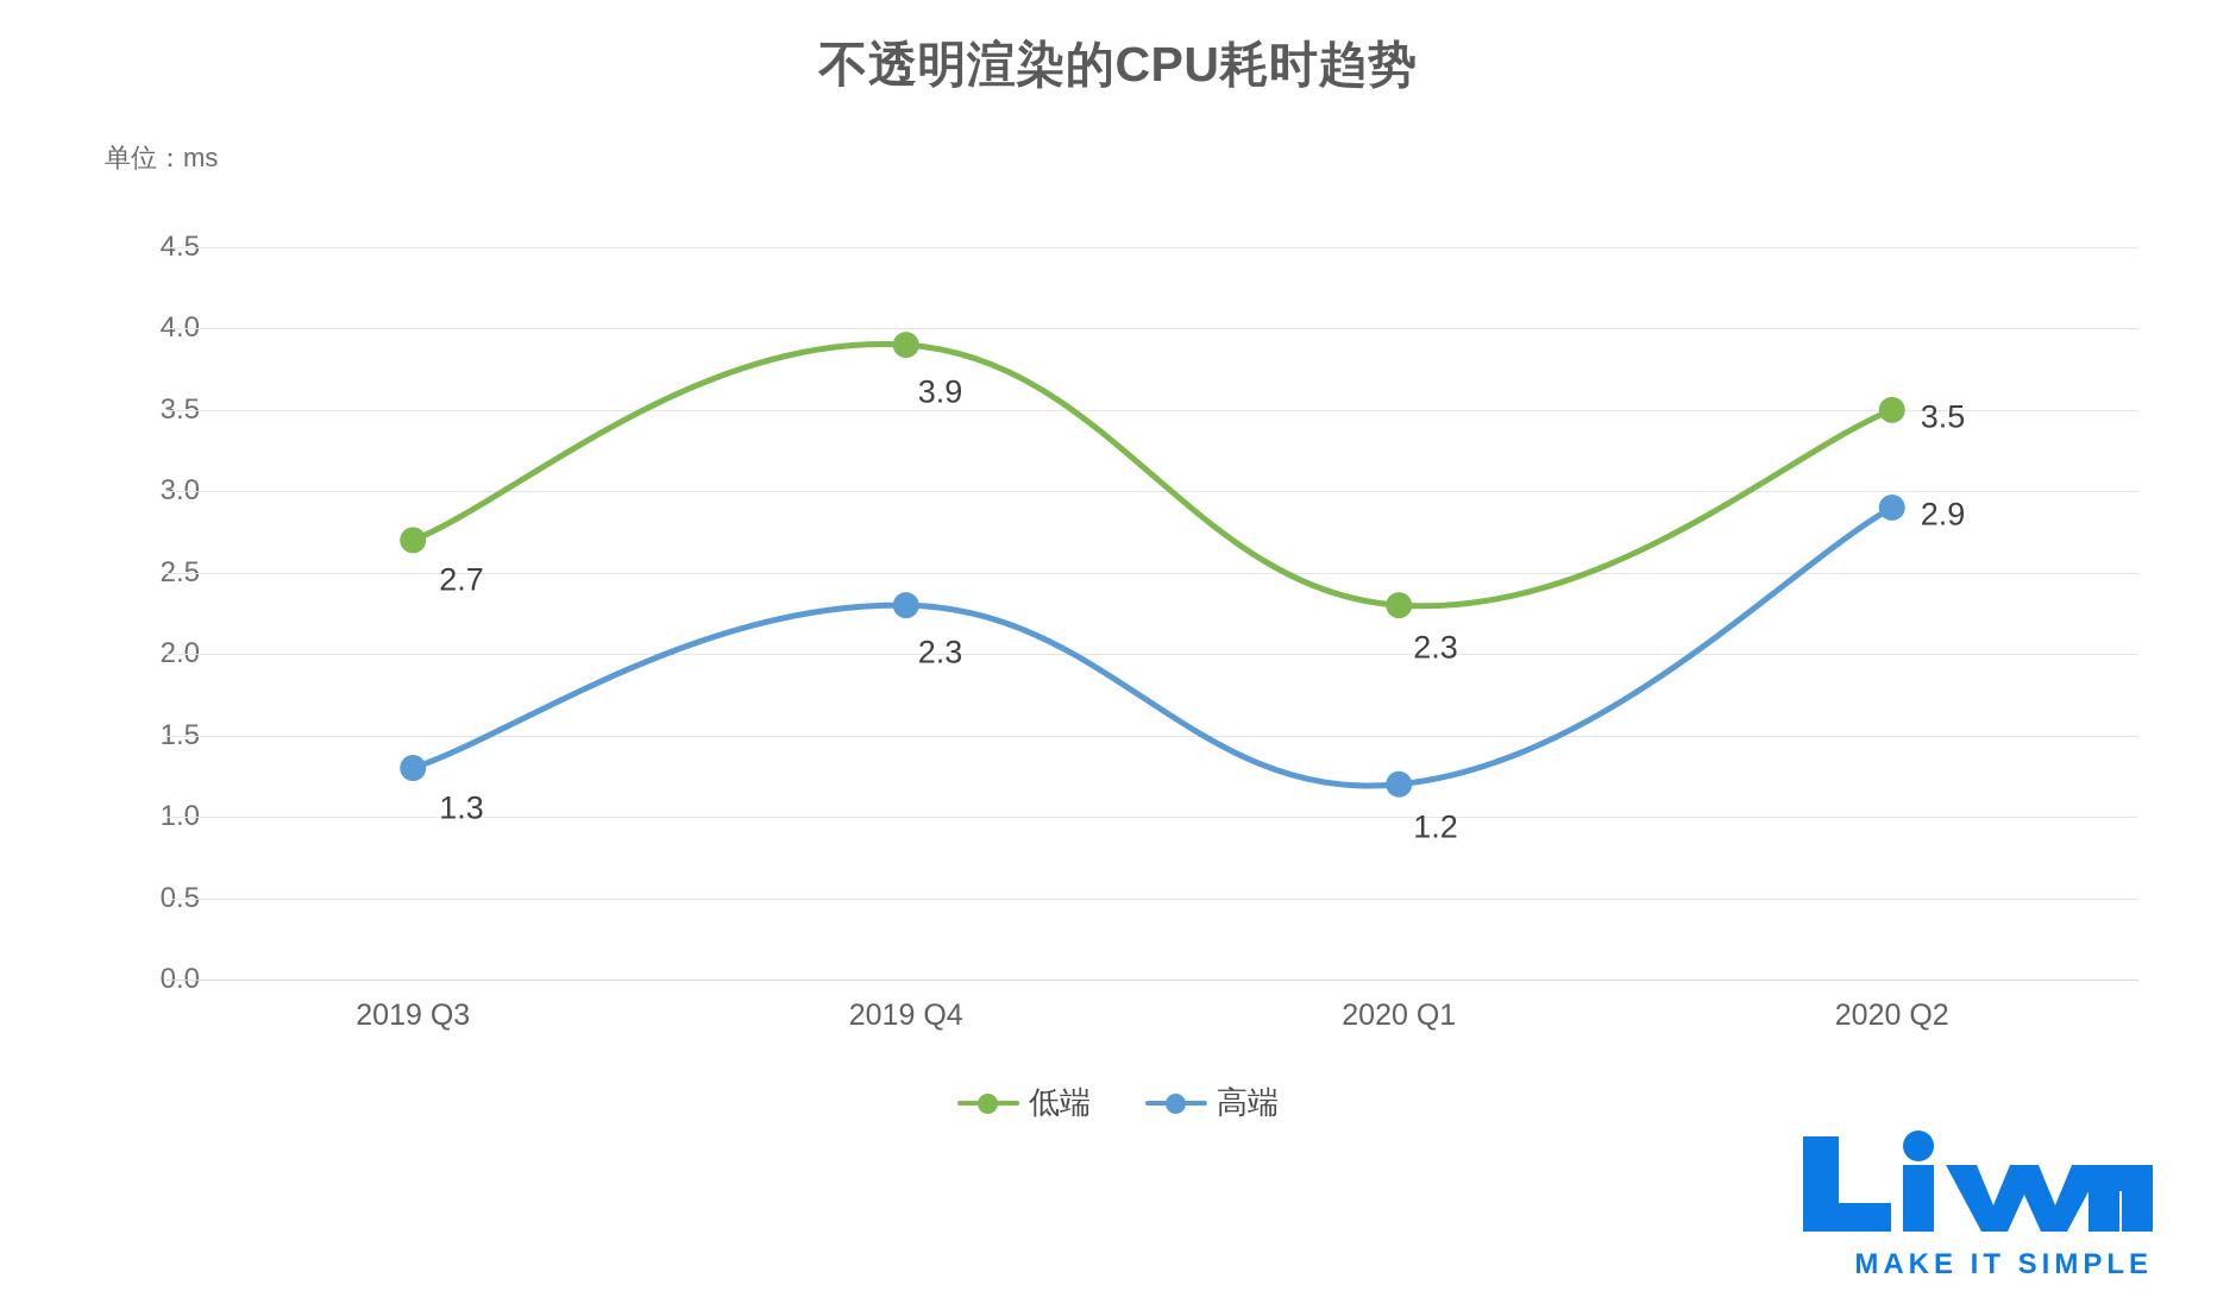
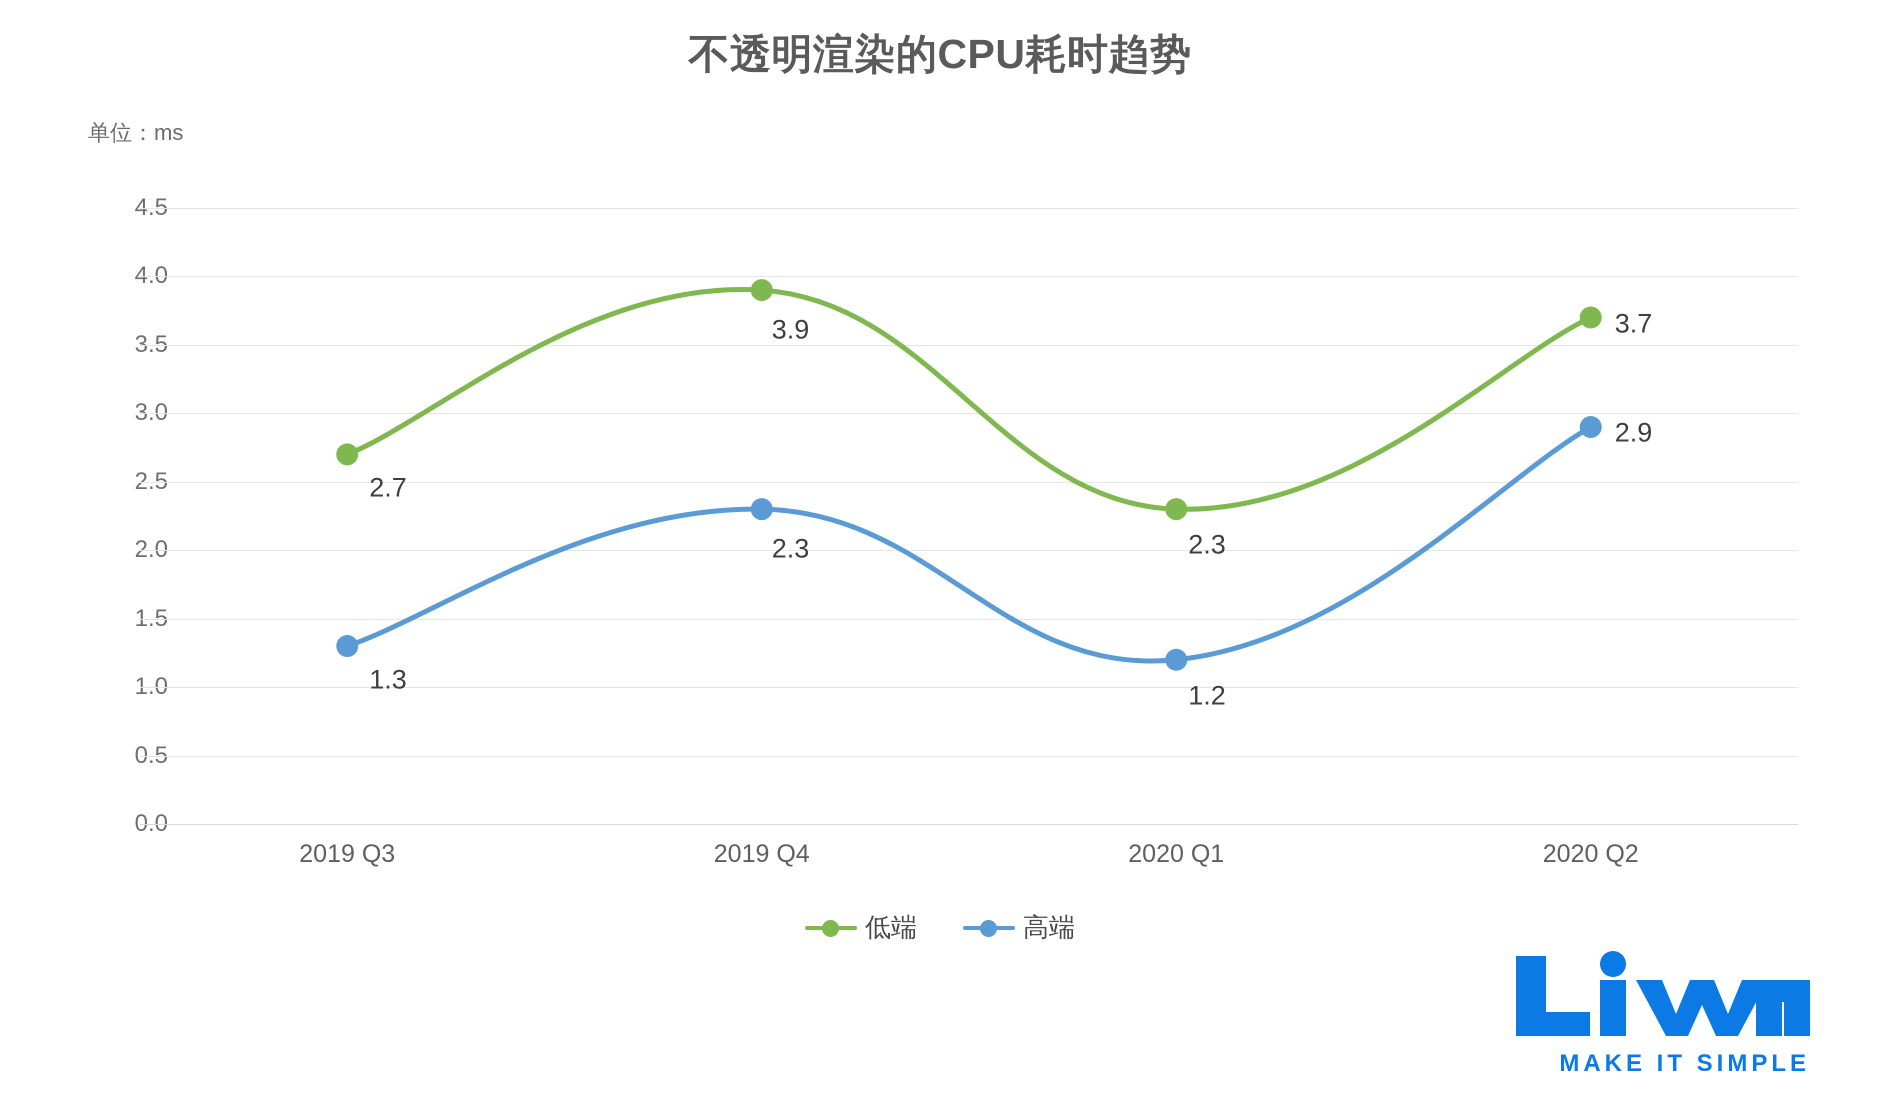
低端/2020 Q2: 3.5 -> 3.7
